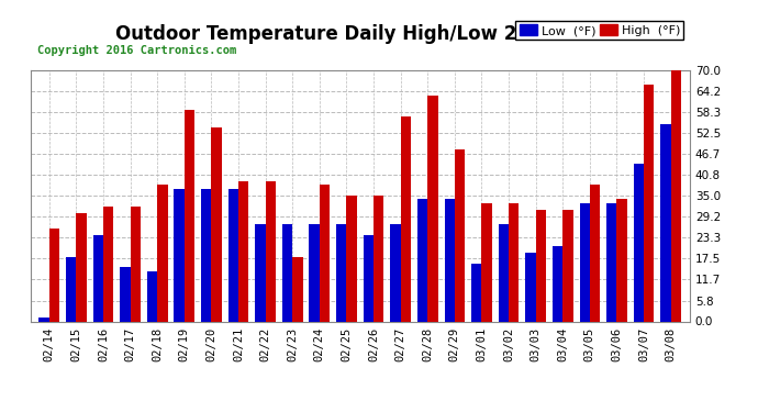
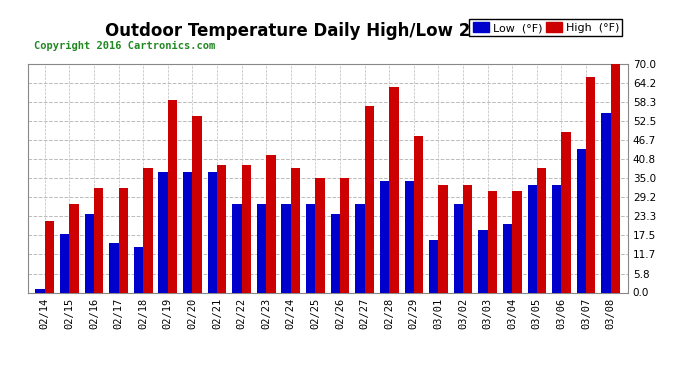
High (°F)/02/14: 26 -> 22
High (°F)/02/15: 30 -> 27
High (°F)/02/23: 18 -> 42
High (°F)/03/06: 34 -> 49
